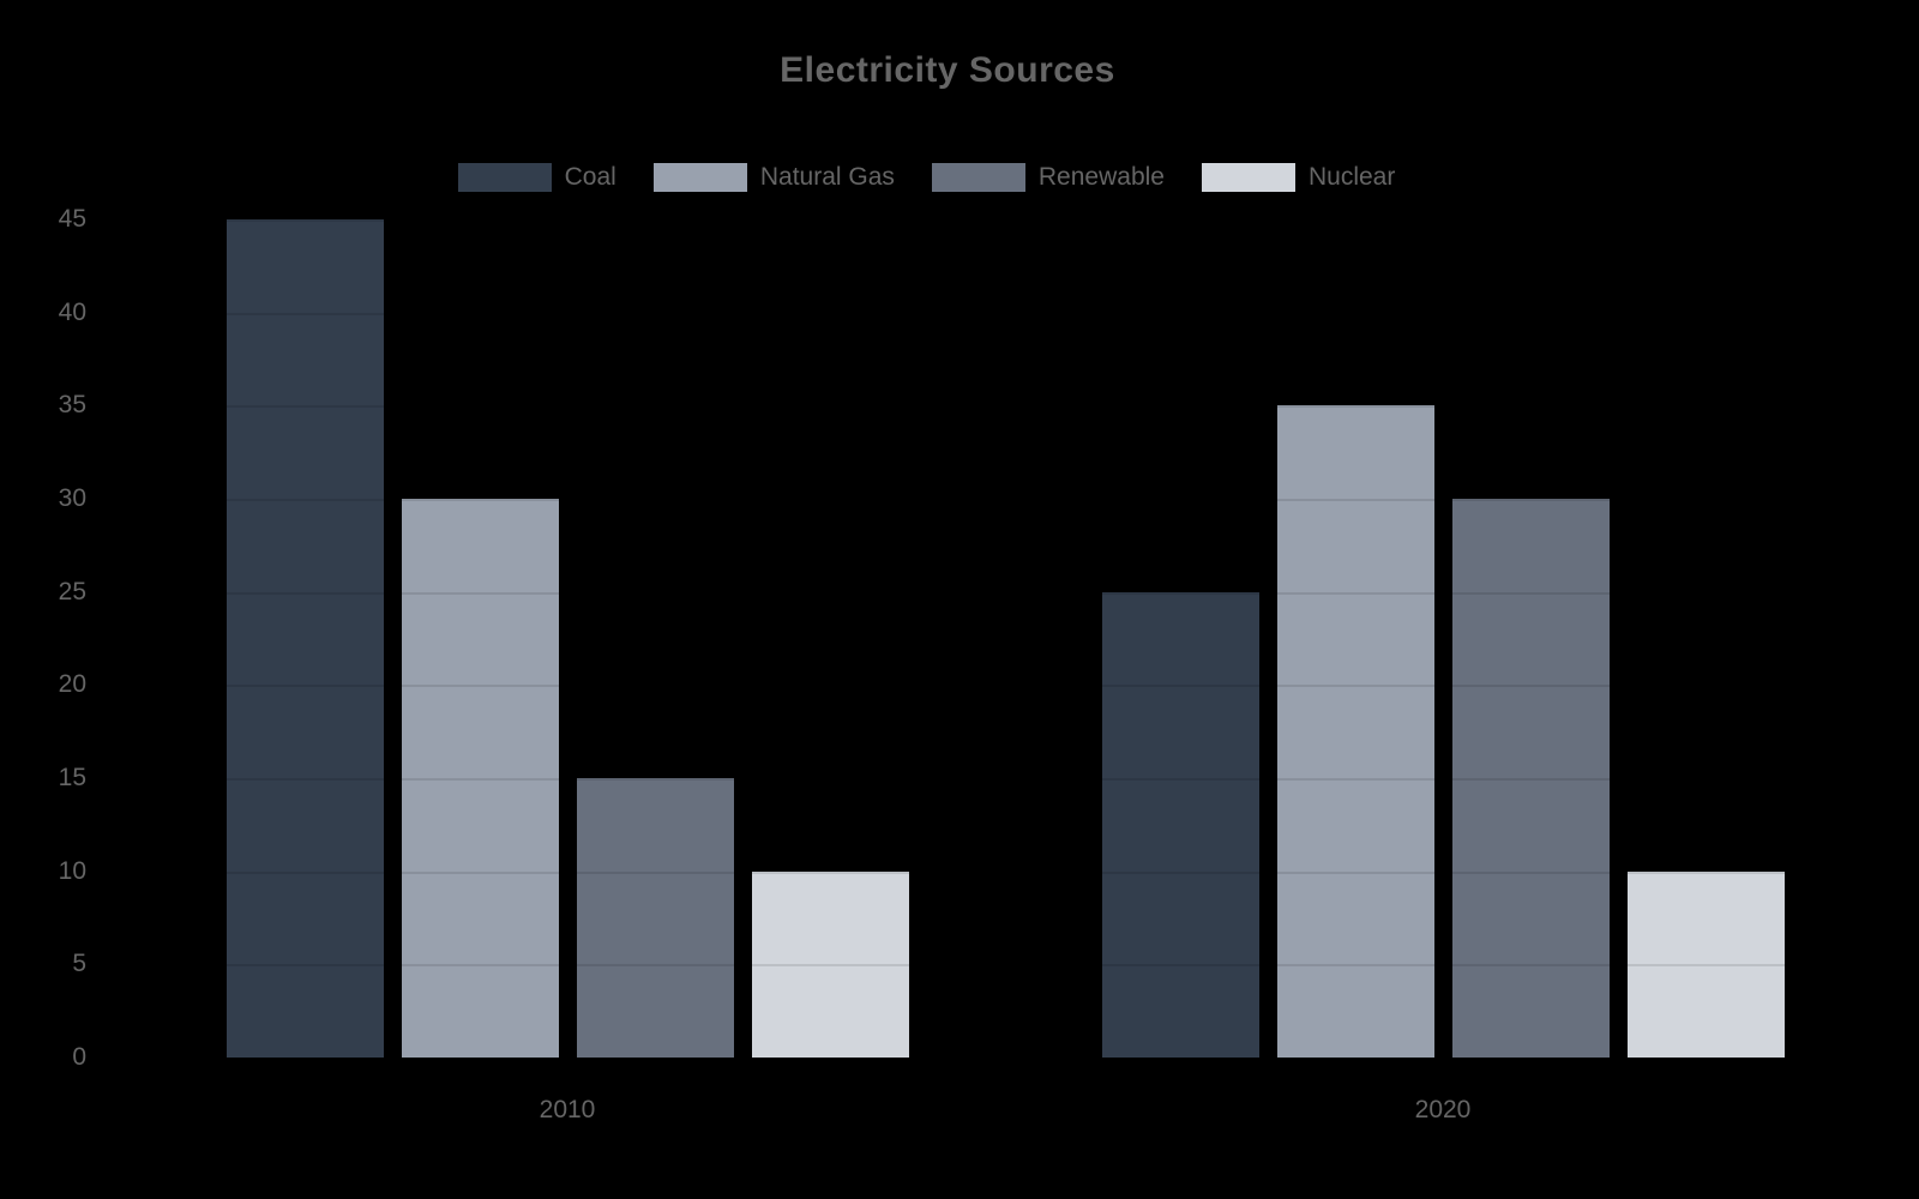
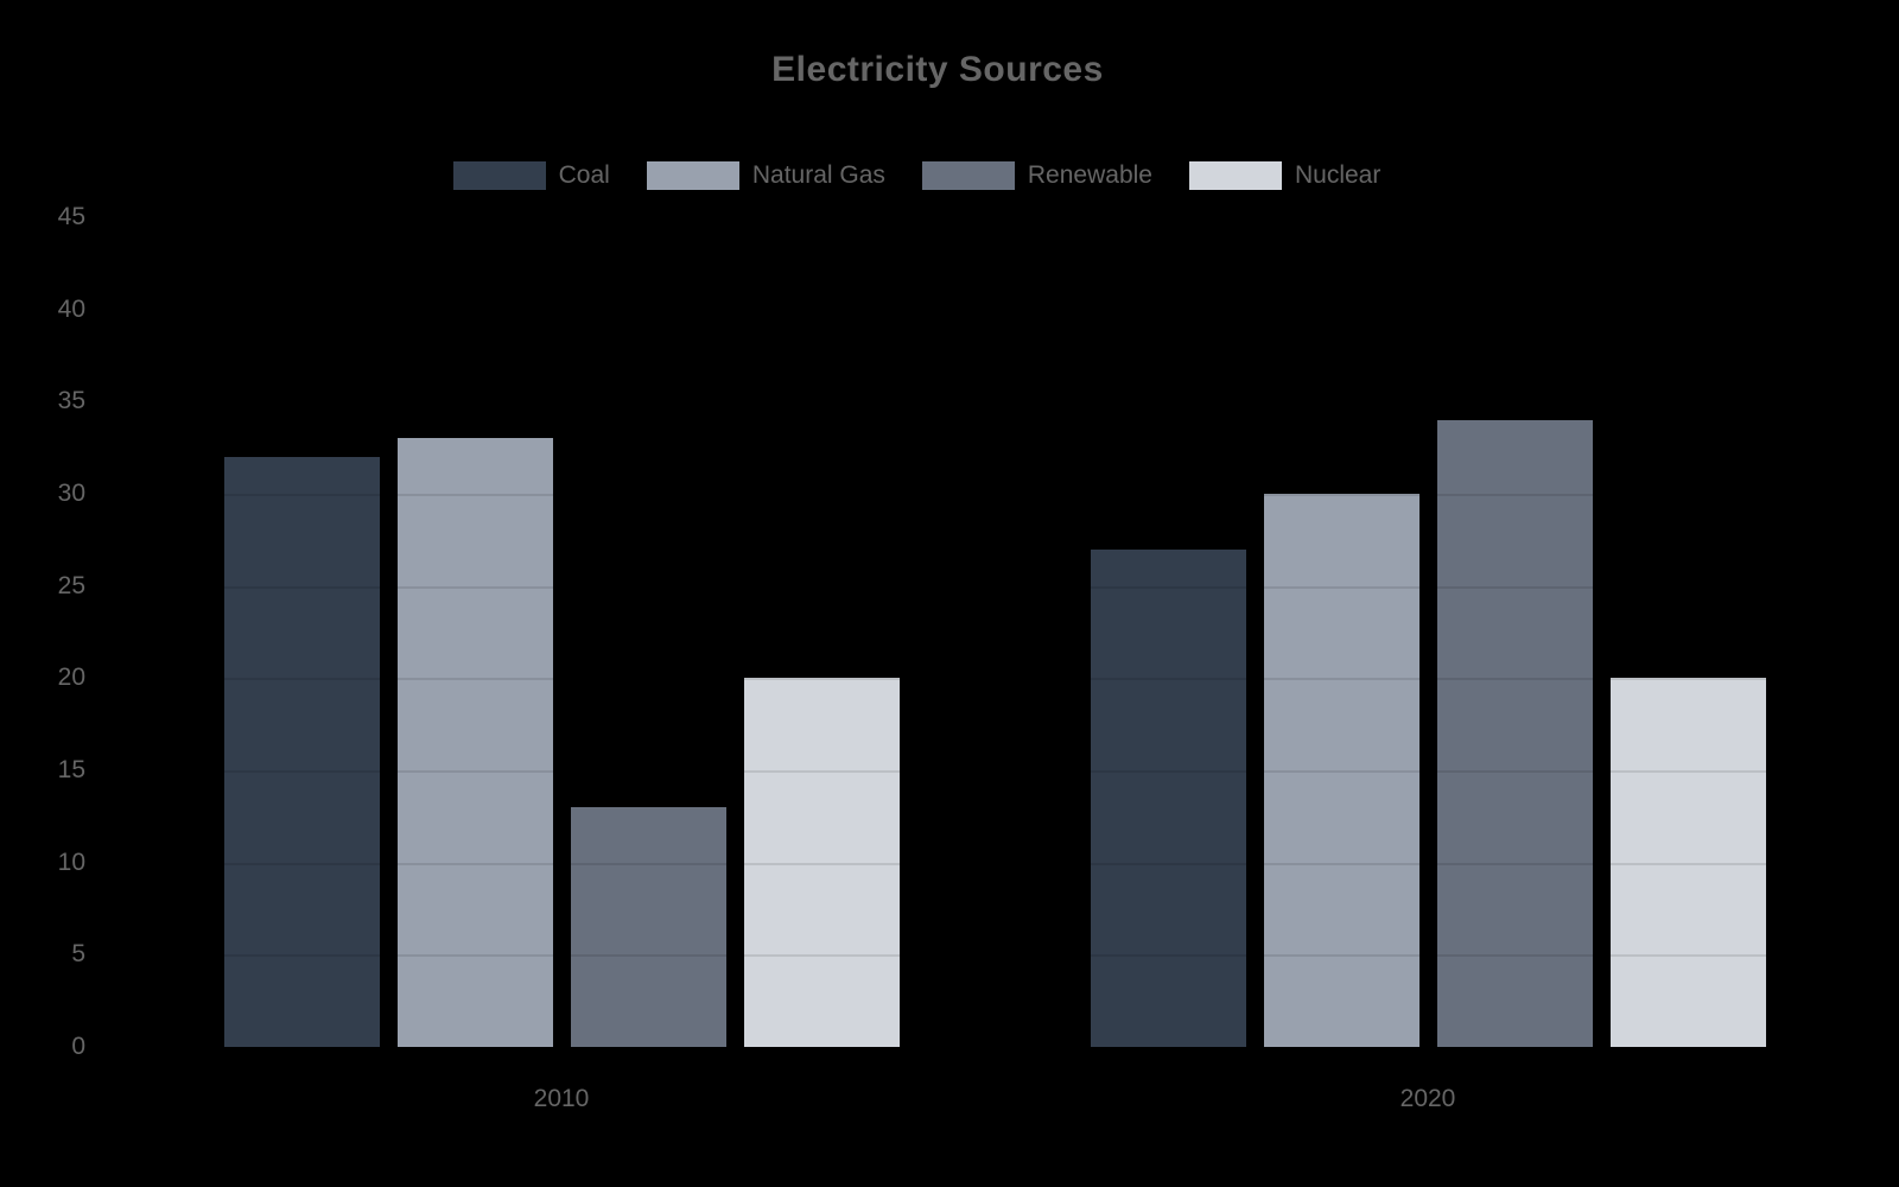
Coal/2010: 45 -> 32
Natural Gas/2010: 30 -> 33
Renewable/2010: 15 -> 13
Nuclear/2010: 10 -> 20
Coal/2020: 25 -> 27
Natural Gas/2020: 35 -> 30
Renewable/2020: 30 -> 34
Nuclear/2020: 10 -> 20
